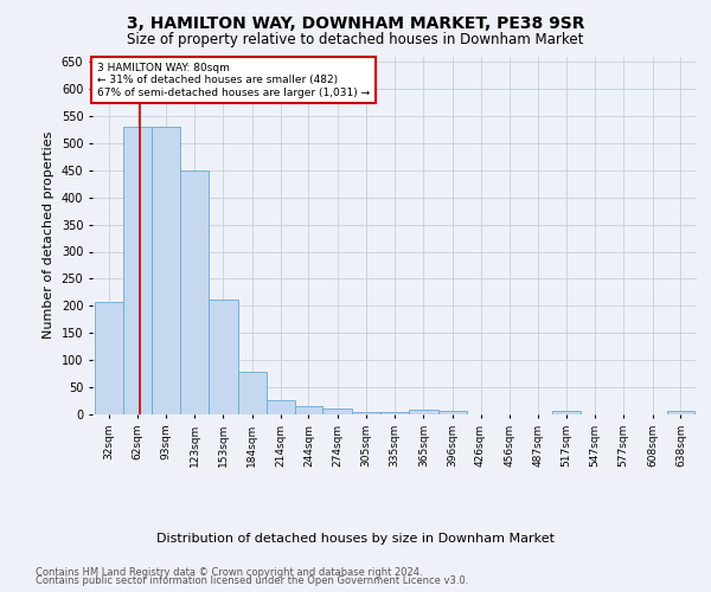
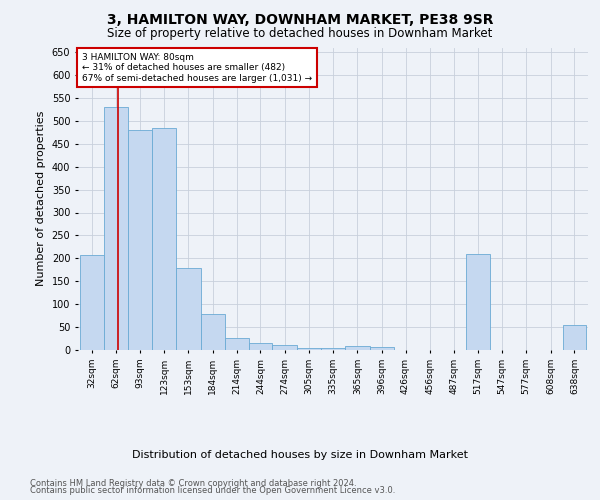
93sqm: 530 -> 480
123sqm: 450 -> 485
153sqm: 212 -> 180
517sqm: 6 -> 210
638sqm: 6 -> 55
